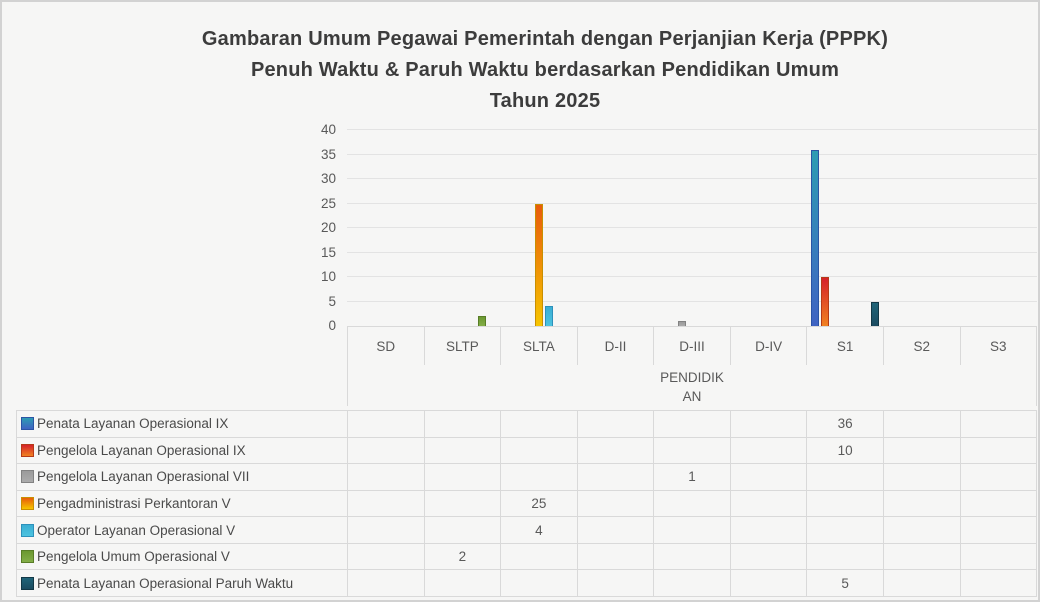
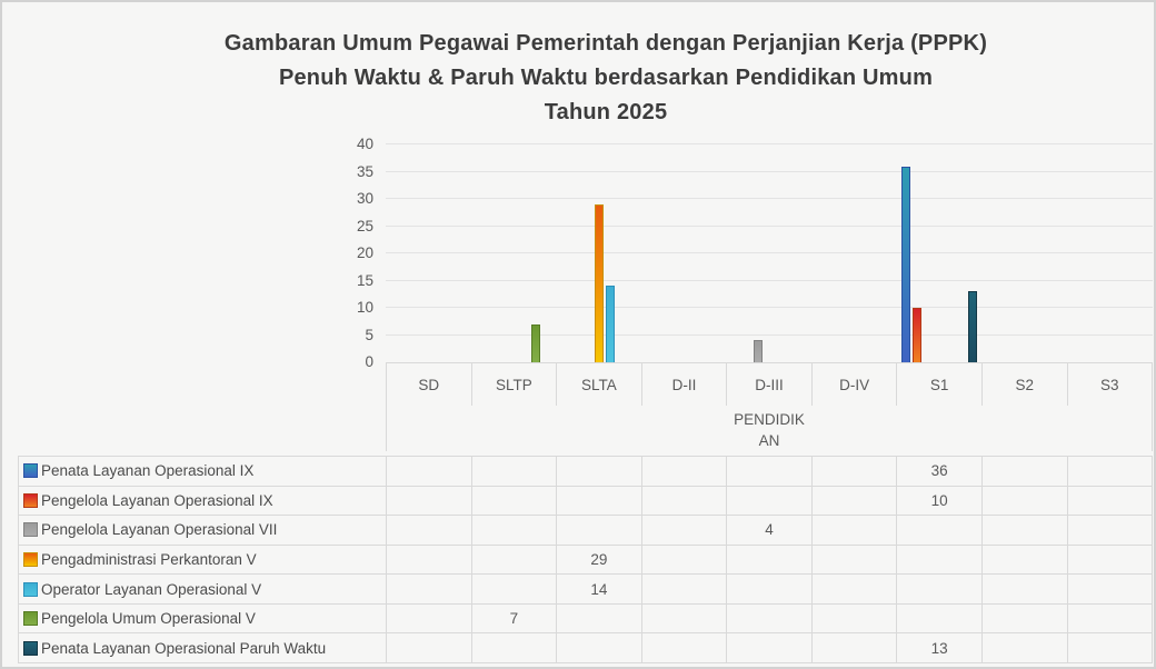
Pengelola Umum Operasional V/SLTP: 2 -> 7
Pengadministrasi Perkantoran V/SLTA: 25 -> 29
Operator Layanan Operasional V/SLTA: 4 -> 14
Pengelola Layanan Operasional VII/D-III: 1 -> 4
Penata Layanan Operasional Paruh Waktu/S1: 5 -> 13
